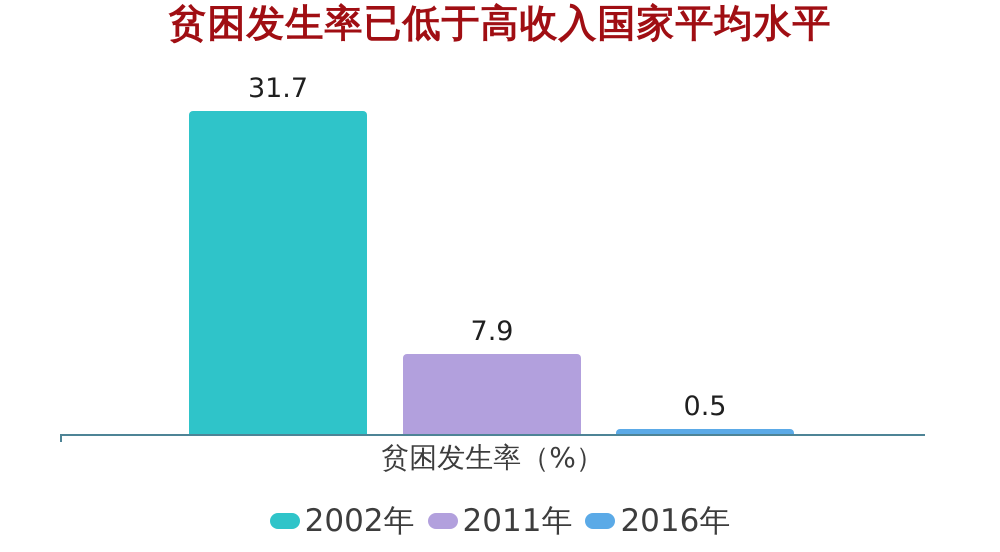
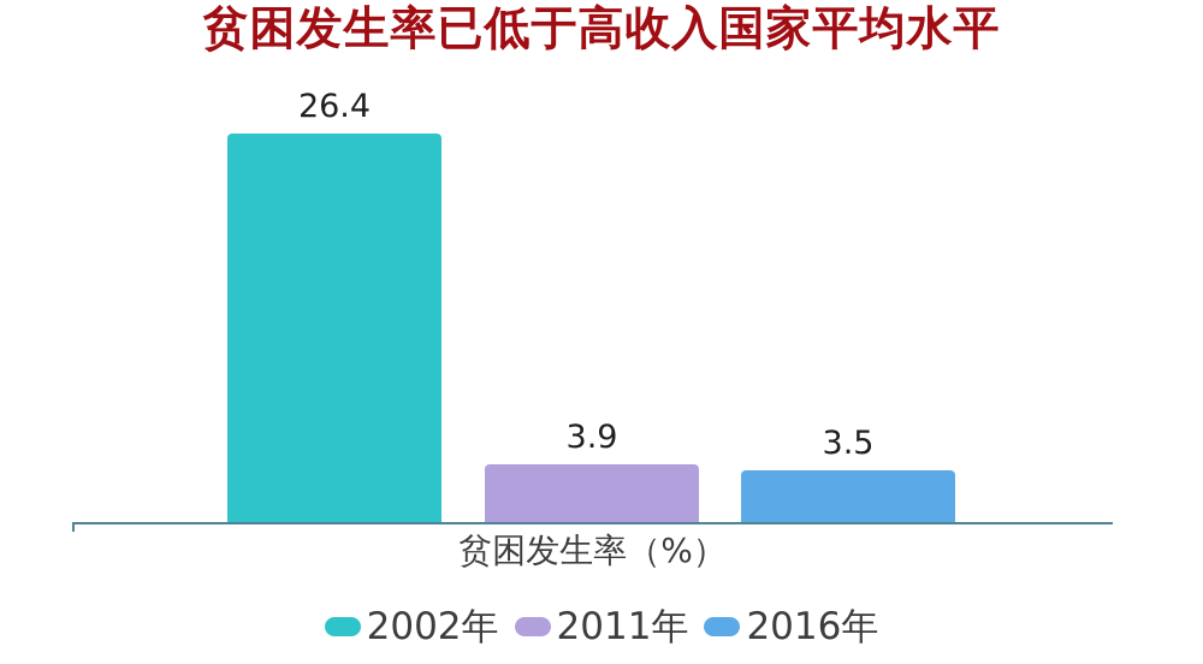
2002年: 31.7 -> 26.4
2011年: 7.9 -> 3.9
2016年: 0.5 -> 3.5
